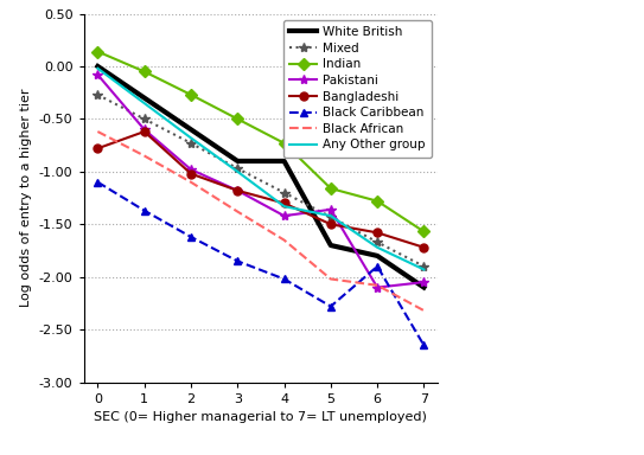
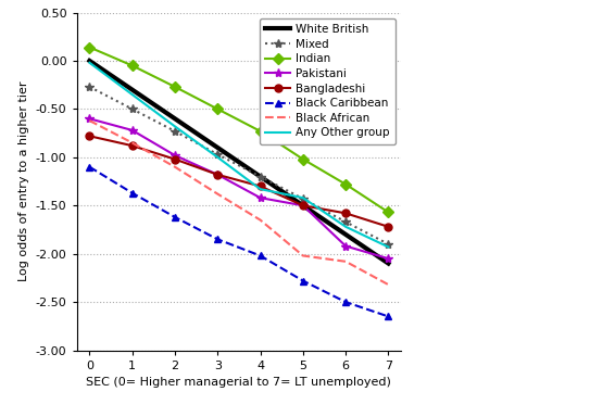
Pakistani/0: -0.08 -> -0.60
Pakistani/1: -0.60 -> -0.72
Bangladeshi/1: -0.62 -> -0.88
White British/4: -0.9 -> -1.2
White British/5: -1.7 -> -1.5
Indian/5: -1.16 -> -1.02
Pakistani/5: -1.36 -> -1.50
Pakistani/6: -2.10 -> -1.92
Black Caribbean/6: -1.90 -> -2.50
